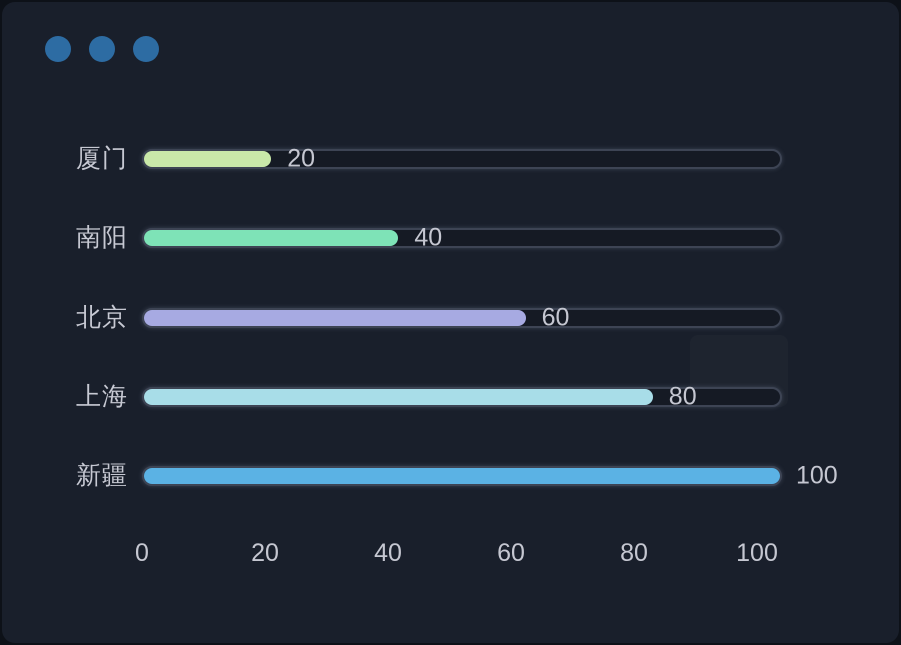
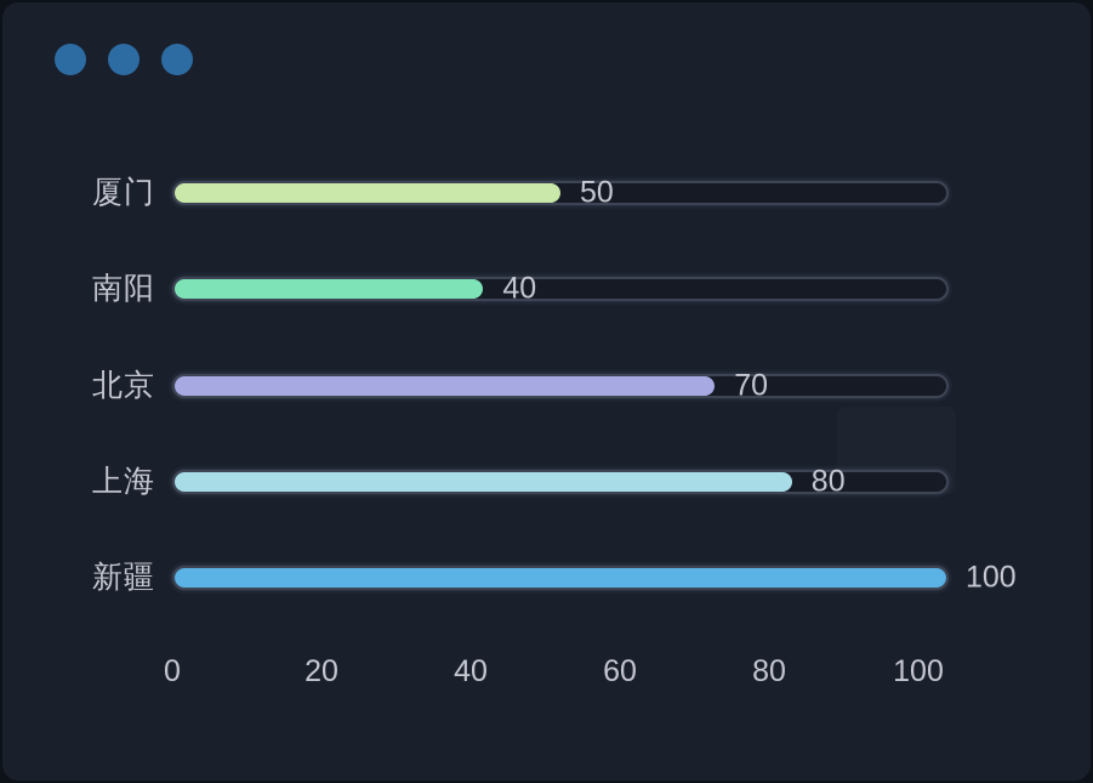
厦门: 20 -> 50
北京: 60 -> 70
